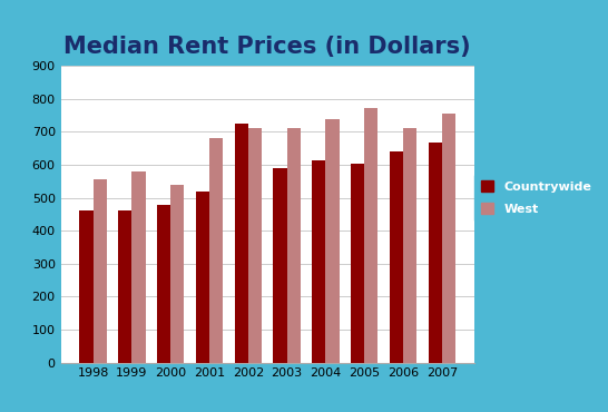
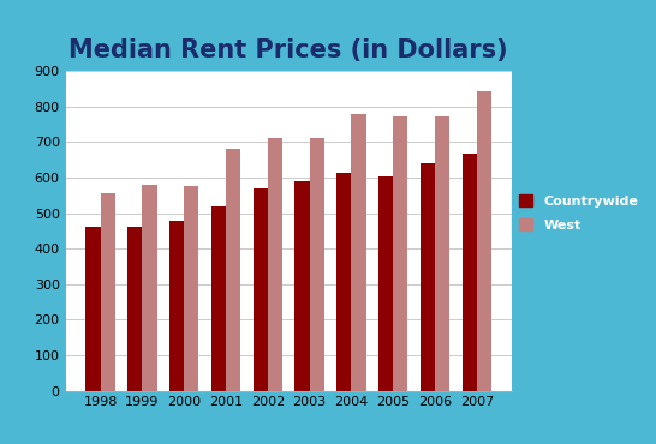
West/2000: 540 -> 578
Countrywide/2002: 725 -> 570
West/2004: 740 -> 778
West/2006: 710 -> 773
West/2007: 755 -> 843
